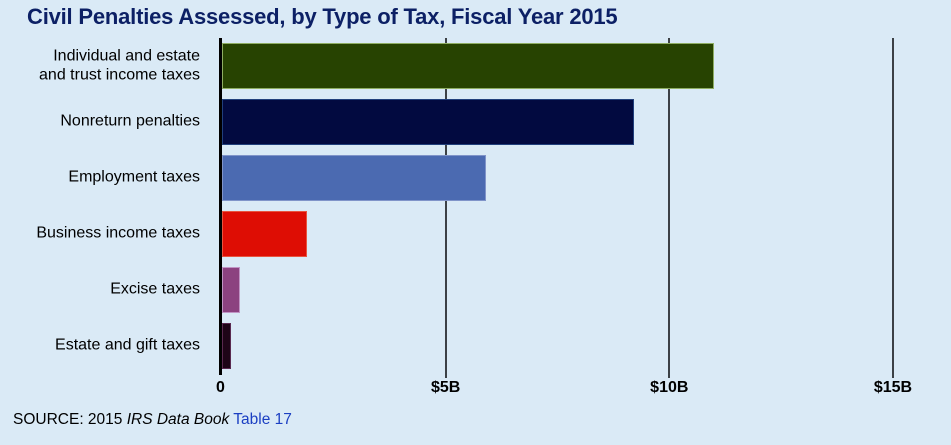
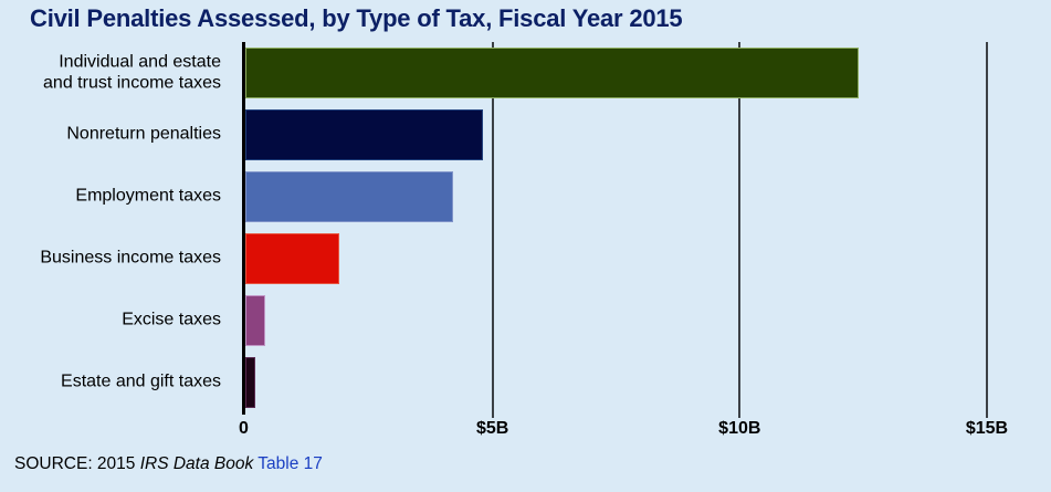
Individual and estate and trust income taxes: $11.0B -> $12.4B
Nonreturn penalties: $9.2B -> $4.8B
Employment taxes: $5.9B -> $4.2B
